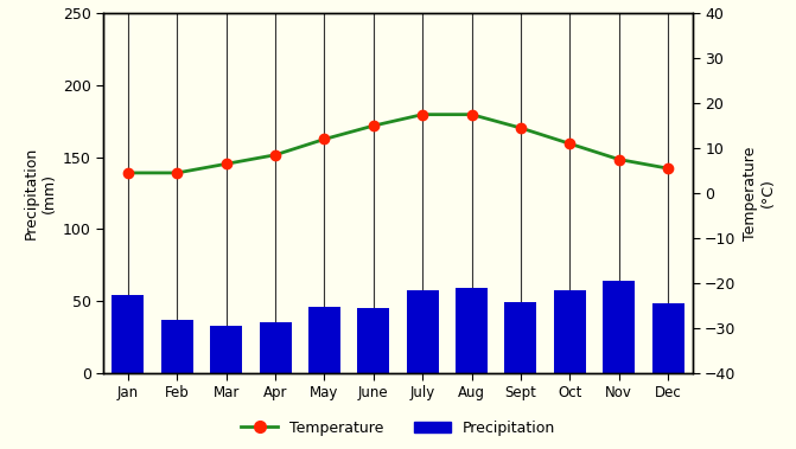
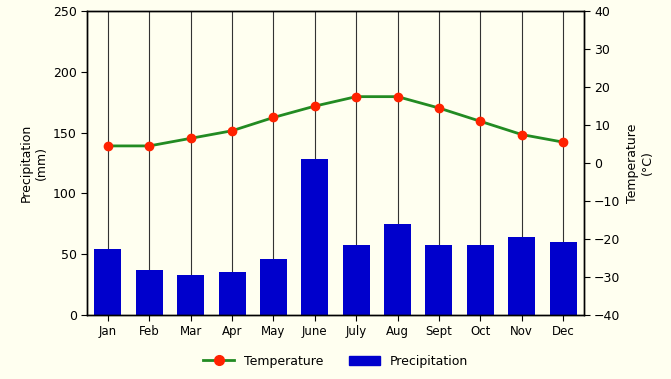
Precipitation/June: 45 -> 128
Precipitation/Aug: 59 -> 75
Precipitation/Sept: 49 -> 57
Precipitation/Dec: 48 -> 60
